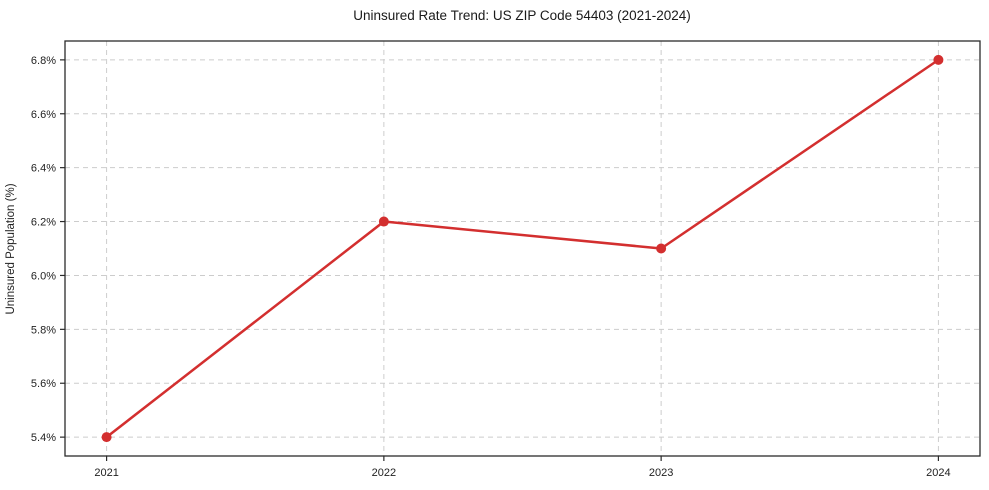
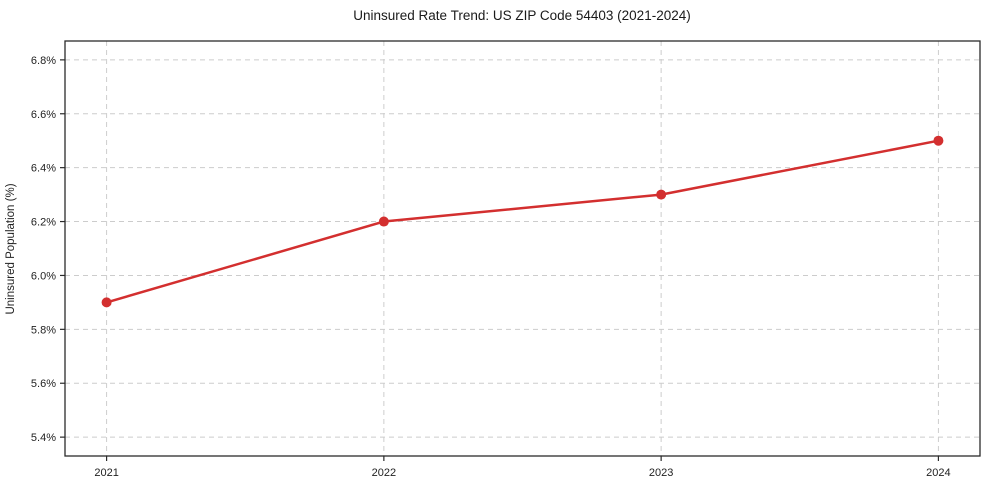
2021: 5.4% -> 5.9%
2023: 6.1% -> 6.3%
2024: 6.8% -> 6.5%
